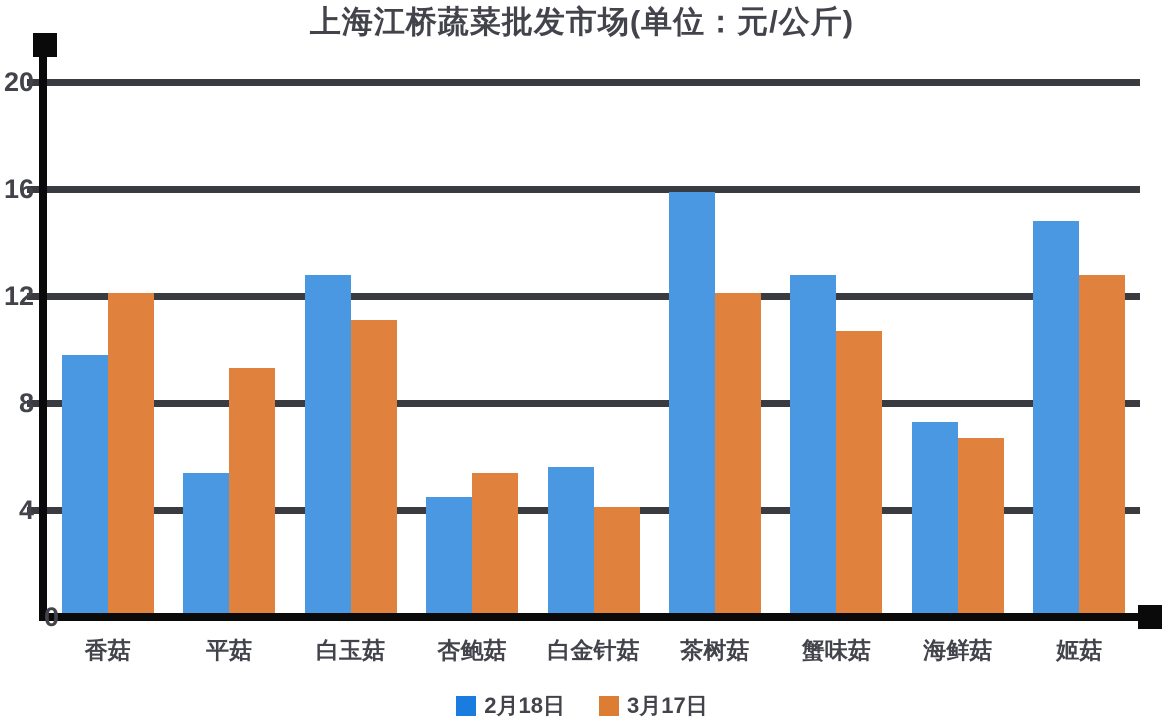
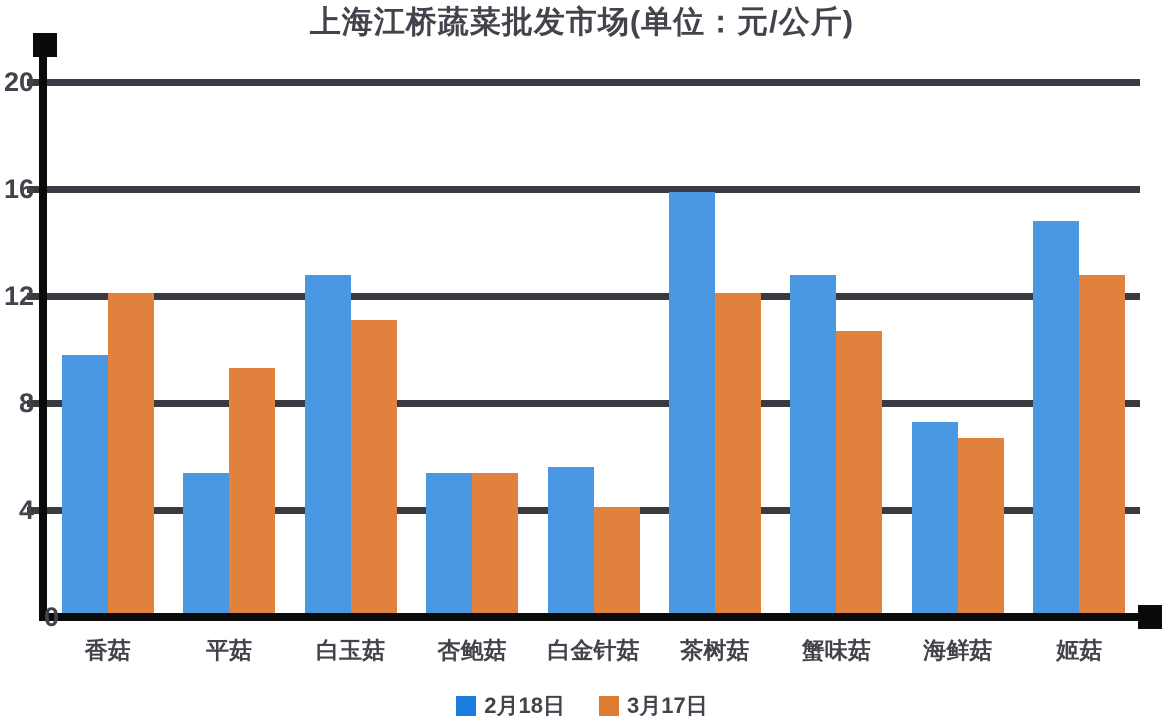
2月18日/杏鲍菇: 4.5 -> 5.4
